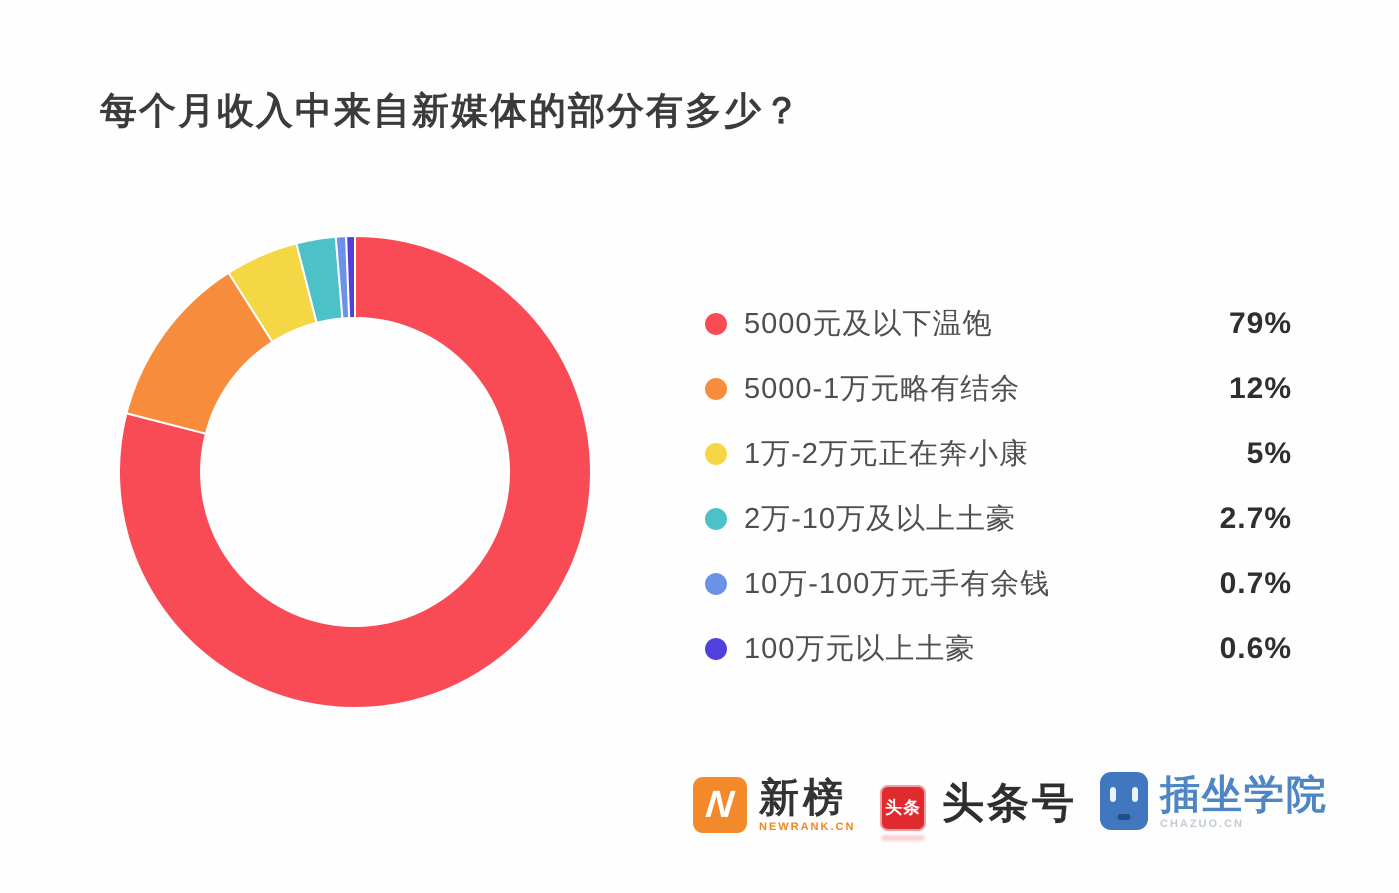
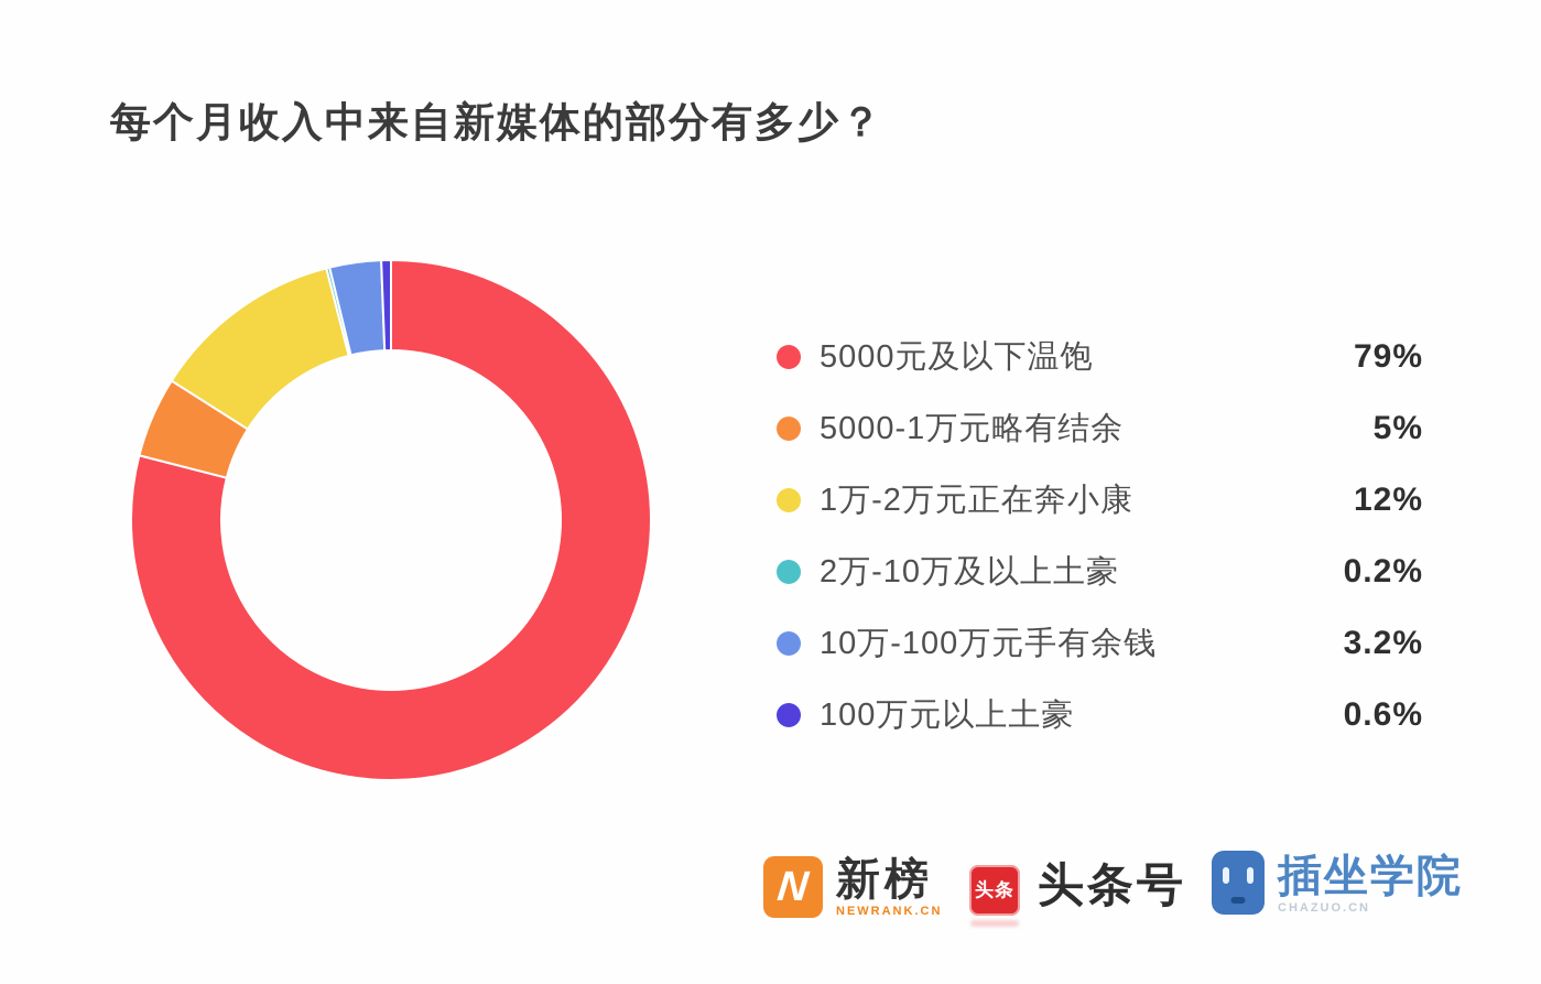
5000-1万元略有结余: 12% -> 5%
1万-2万元正在奔小康: 5% -> 12%
2万-10万及以上土豪: 2.7% -> 0.2%
10万-100万元手有余钱: 0.7% -> 3.2%
